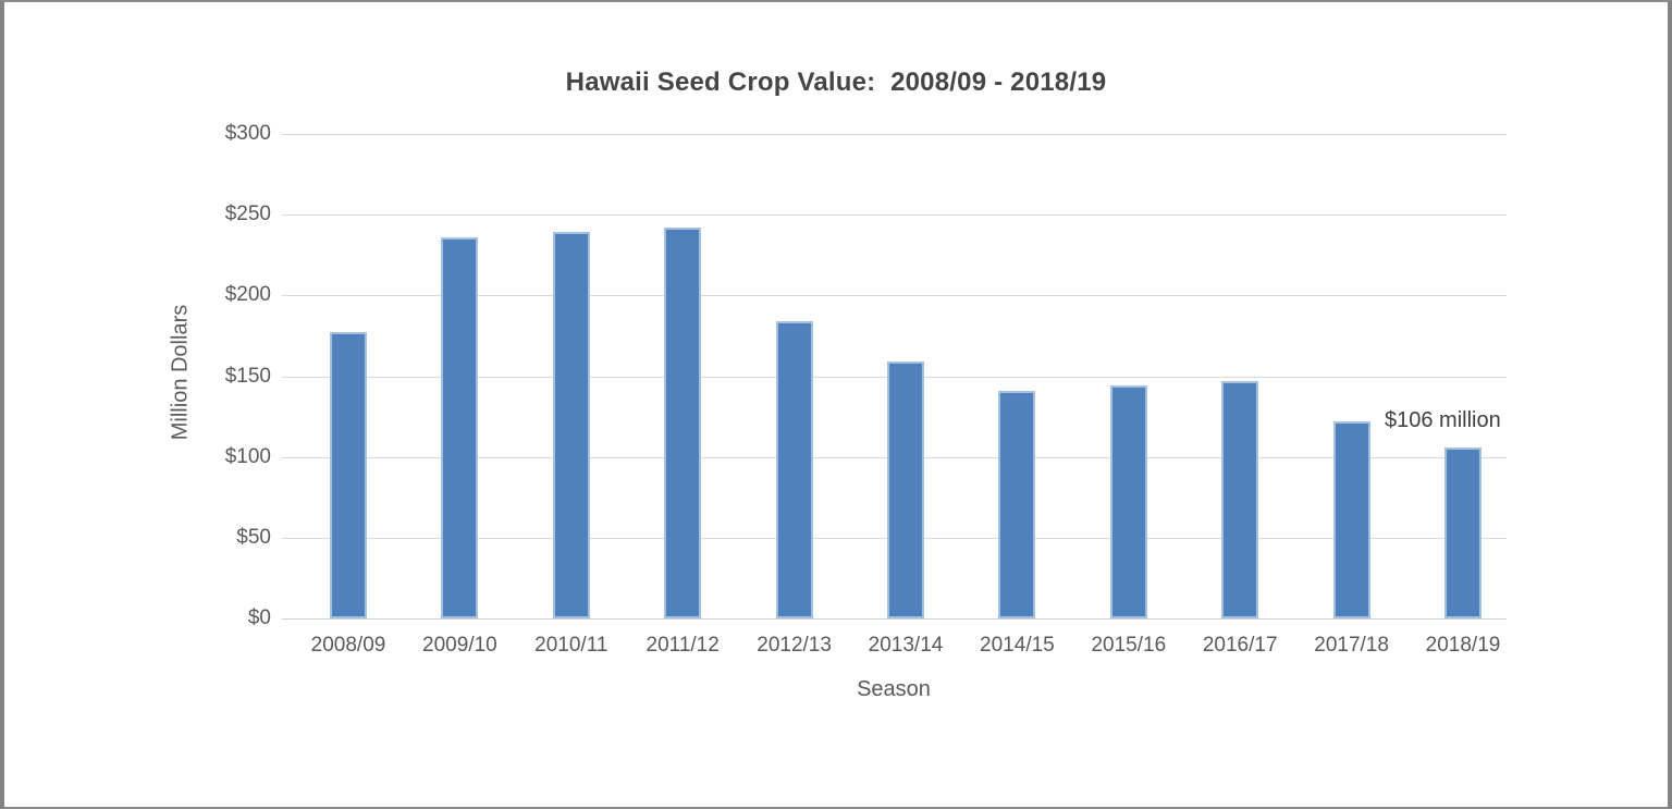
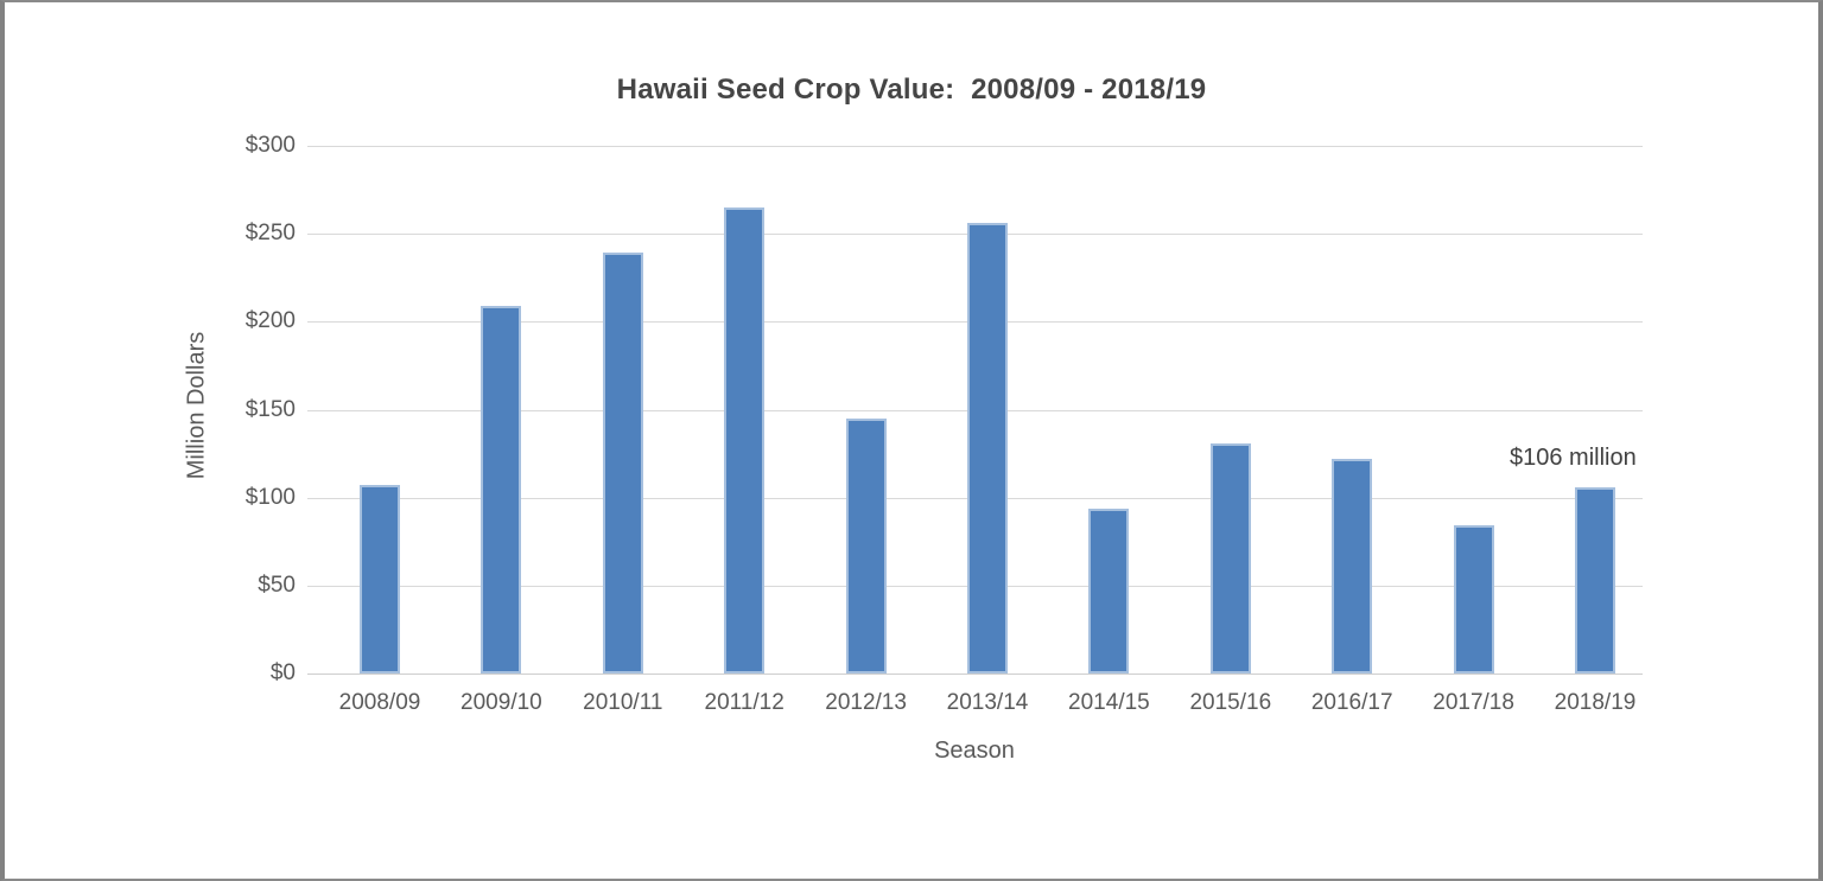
2008/09: $177 -> $107
2009/10: $236 -> $209
2011/12: $242 -> $265
2012/13: $184 -> $145
2013/14: $159 -> $256
2014/15: $141 -> $94
2015/16: $144 -> $131
2016/17: $147 -> $122
2017/18: $122 -> $84
